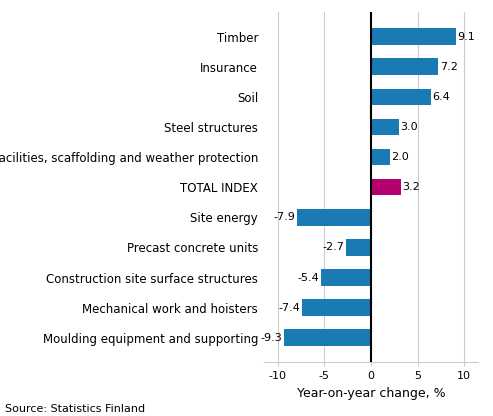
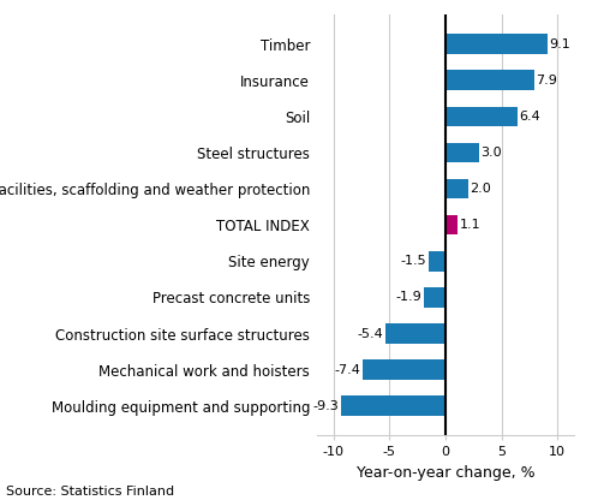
Insurance: 7.2 -> 7.9
TOTAL INDEX: 3.2 -> 1.1
Site energy: -7.9 -> -1.5
Precast concrete units: -2.7 -> -1.9
